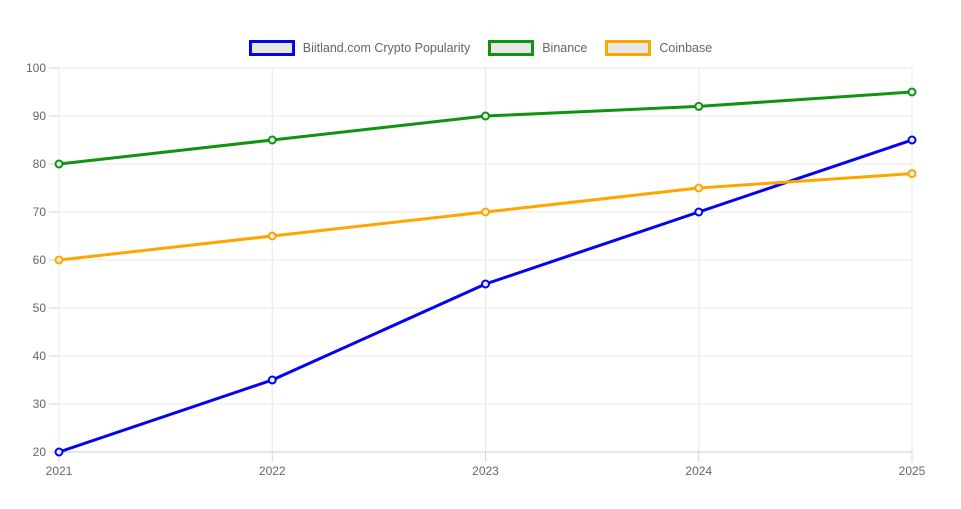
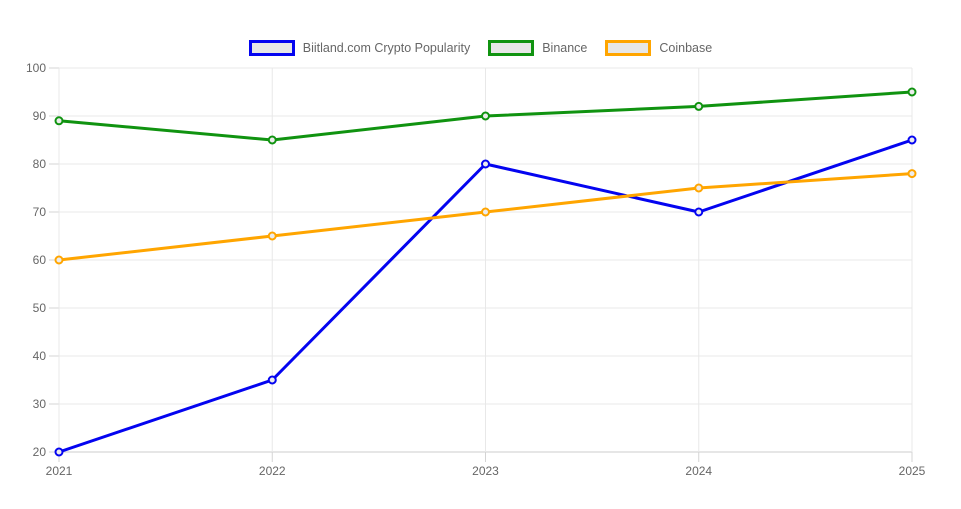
Binance/2021: 80 -> 89
Biitland.com Crypto Popularity/2023: 55 -> 80
